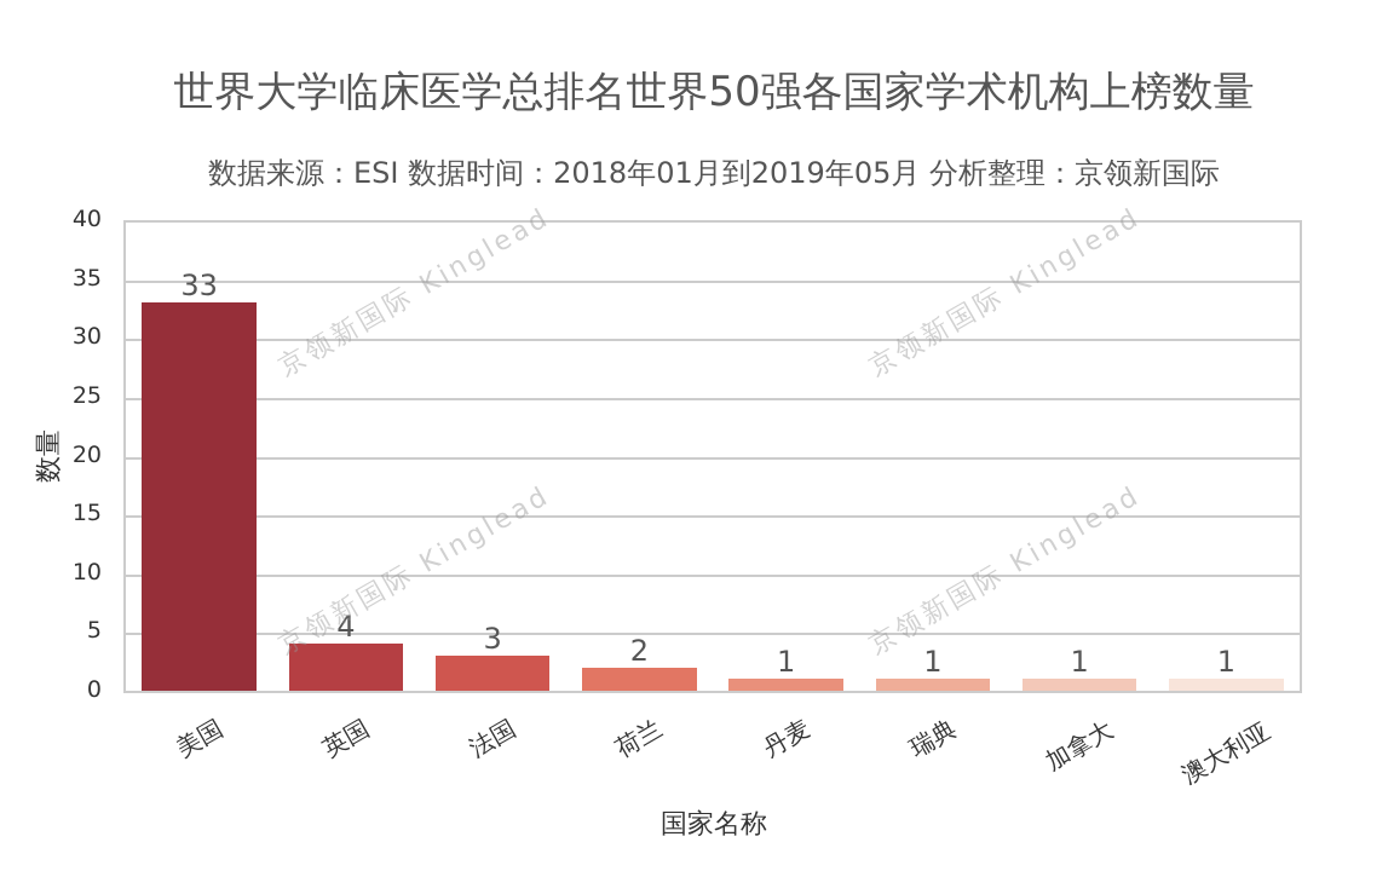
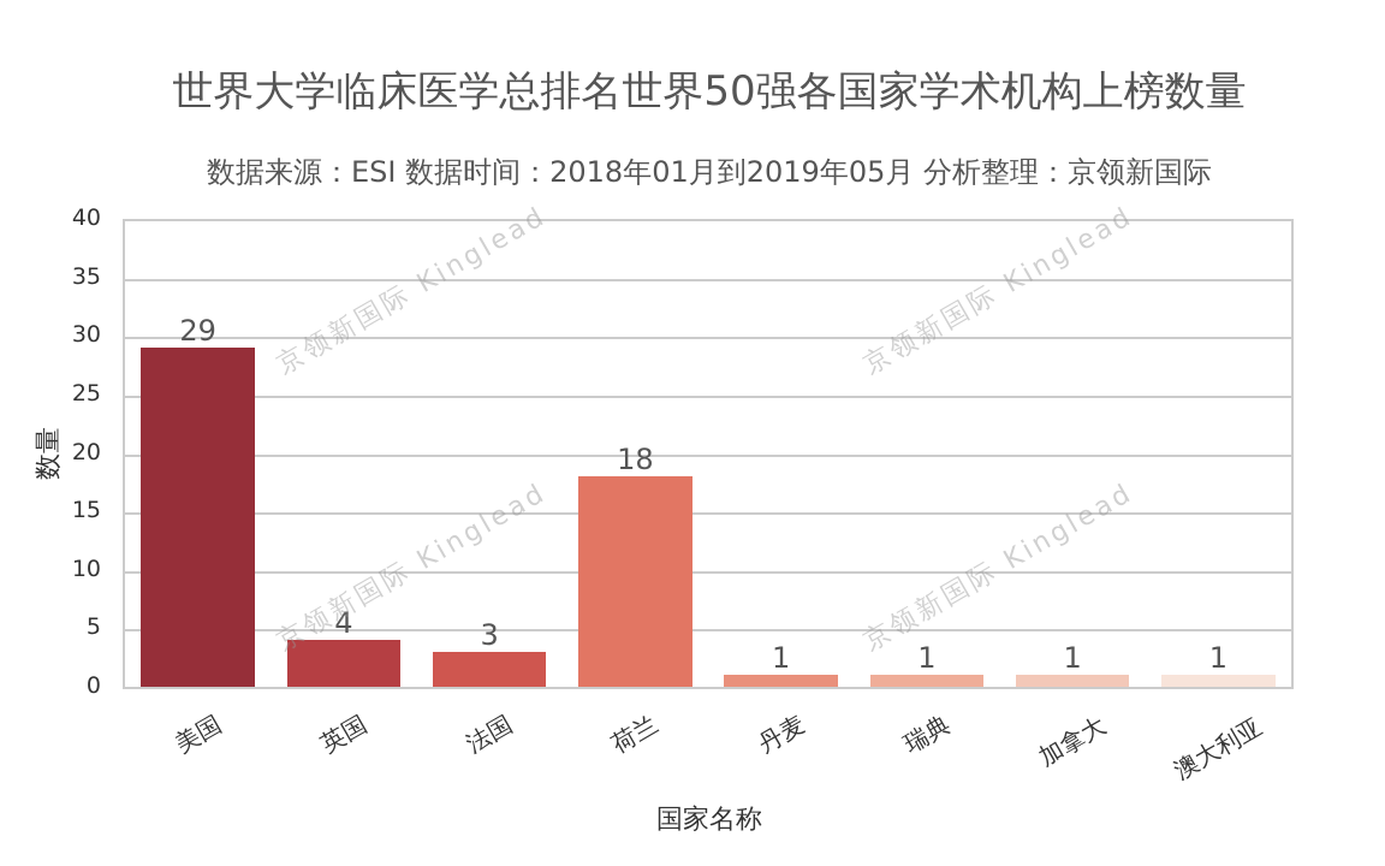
美国: 33 -> 29
荷兰: 2 -> 18
